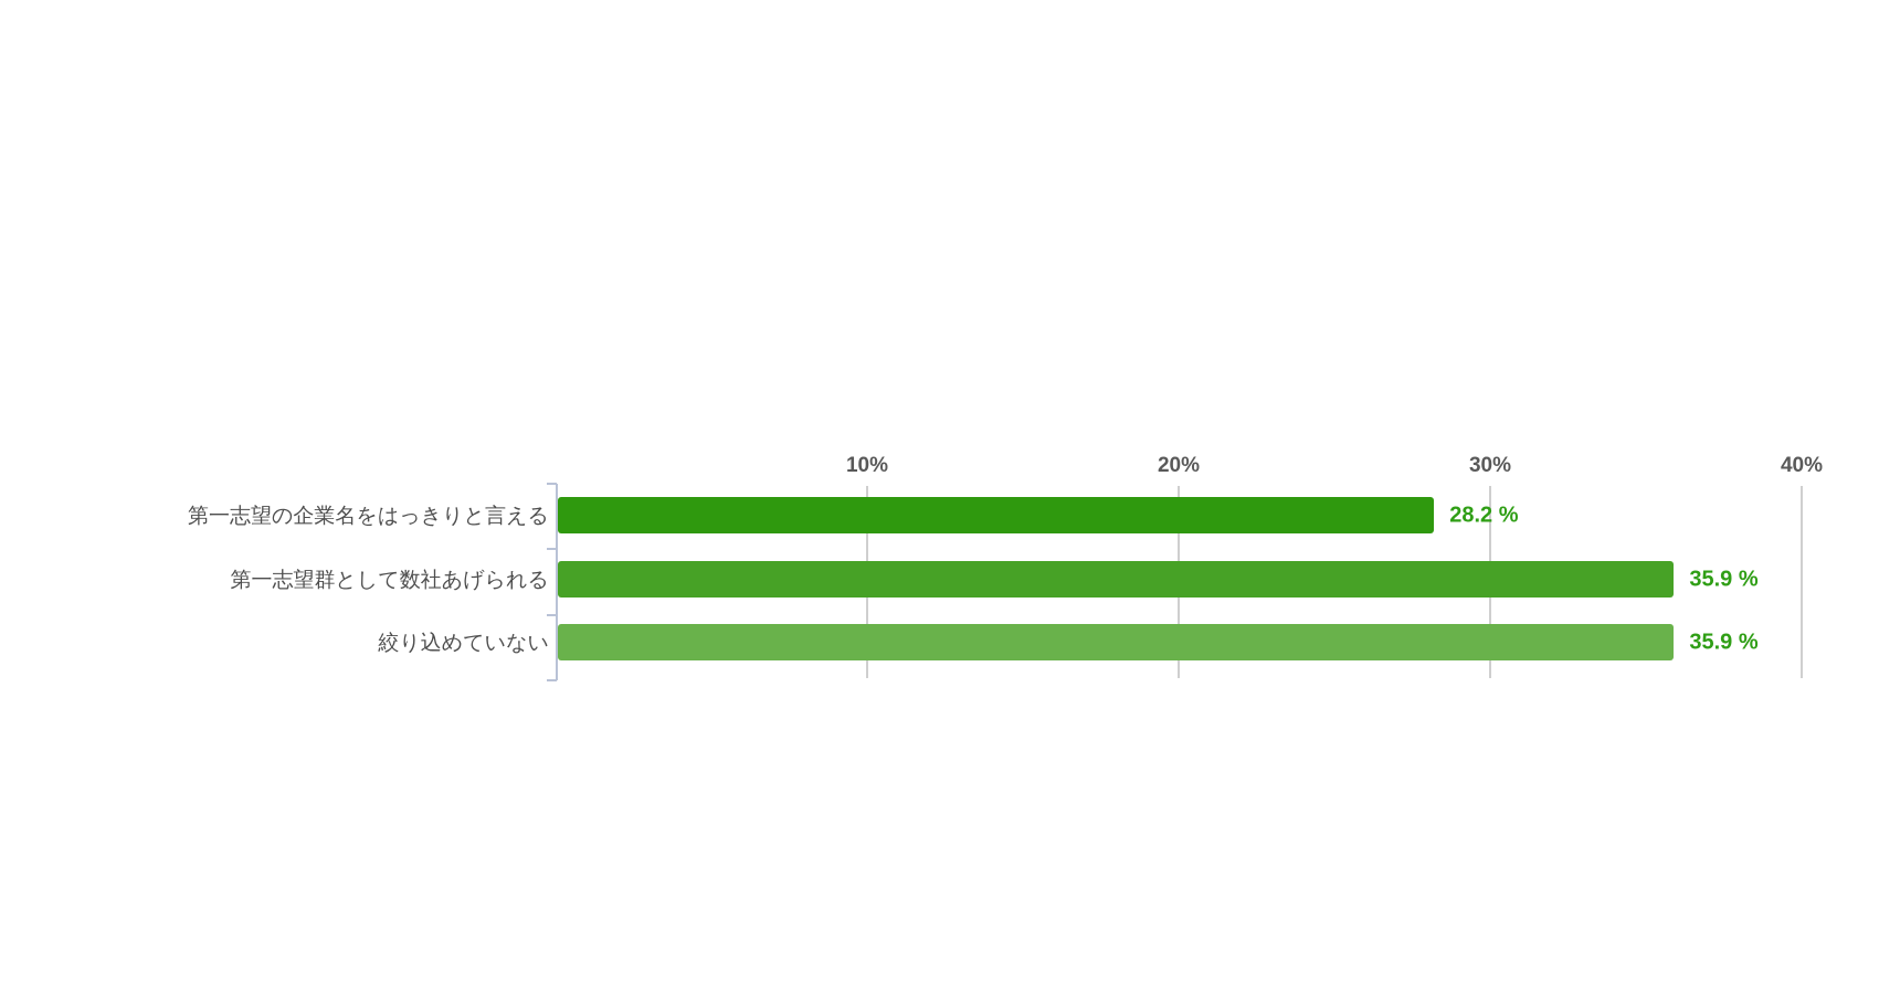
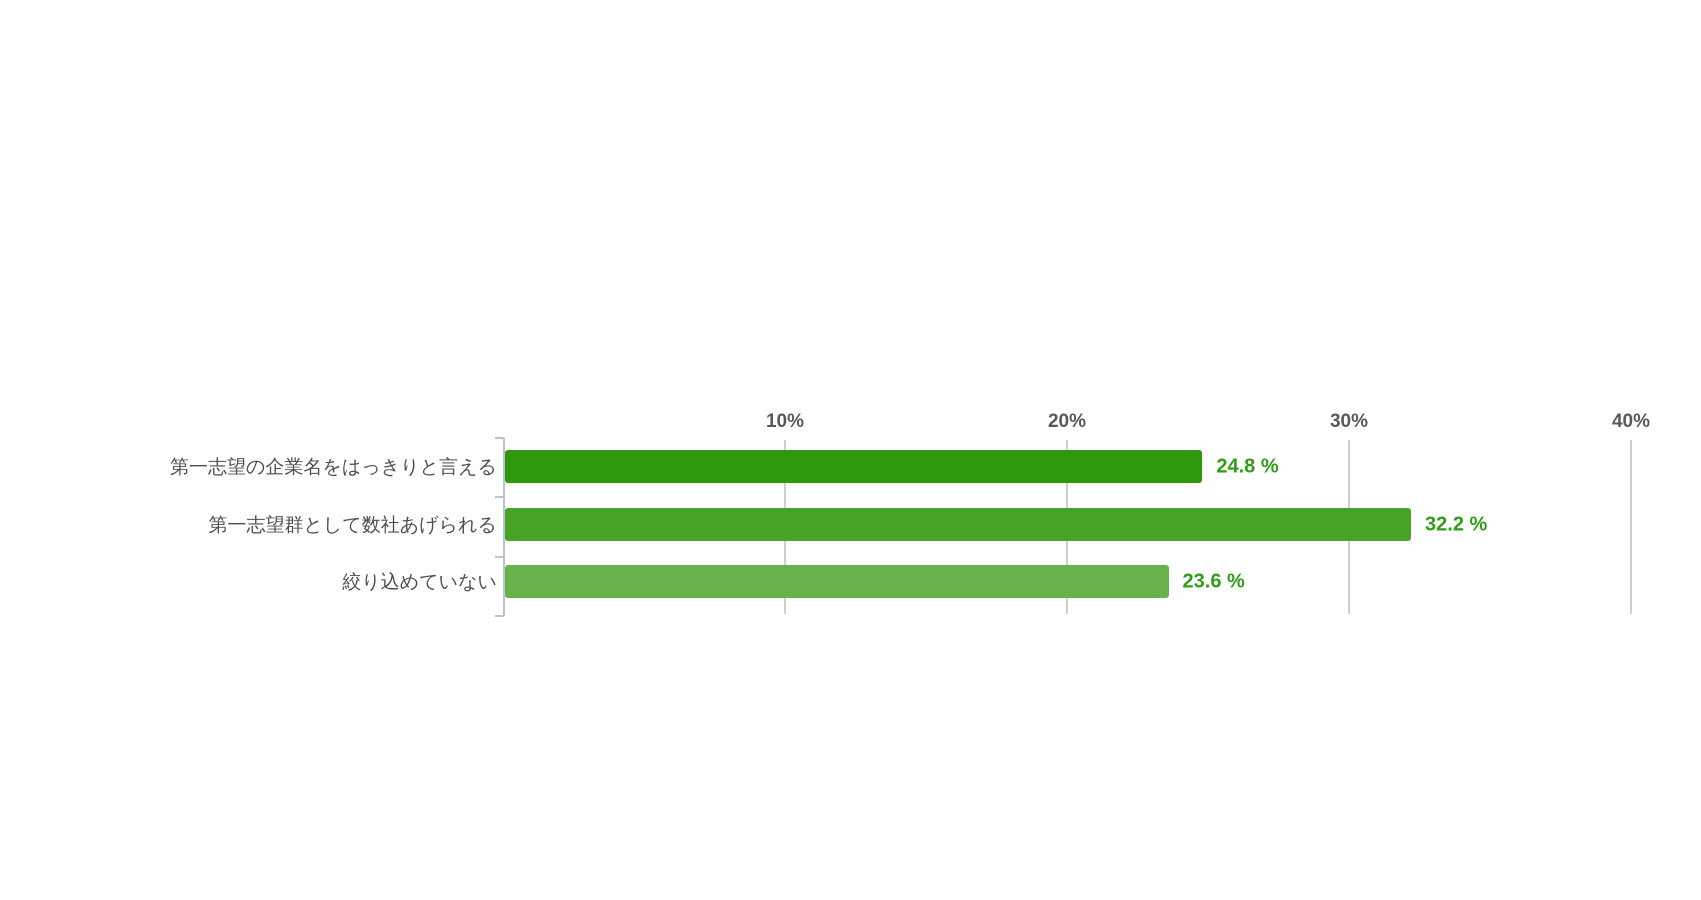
第一志望の企業名をはっきりと言える: 28.2 -> 24.8
第一志望群として数社あげられる: 35.9 -> 32.2
絞り込めていない: 35.9 -> 23.6
